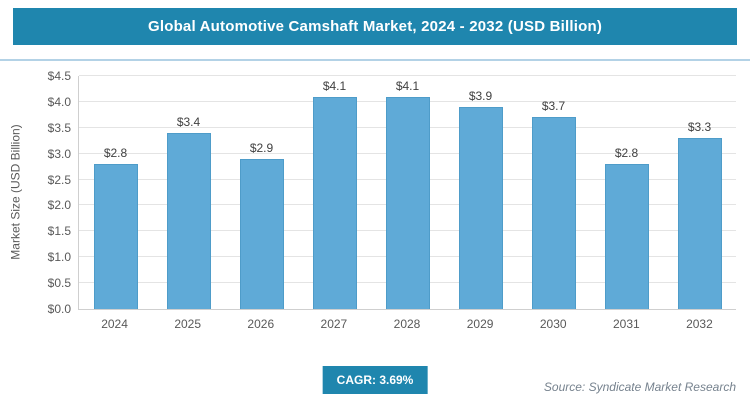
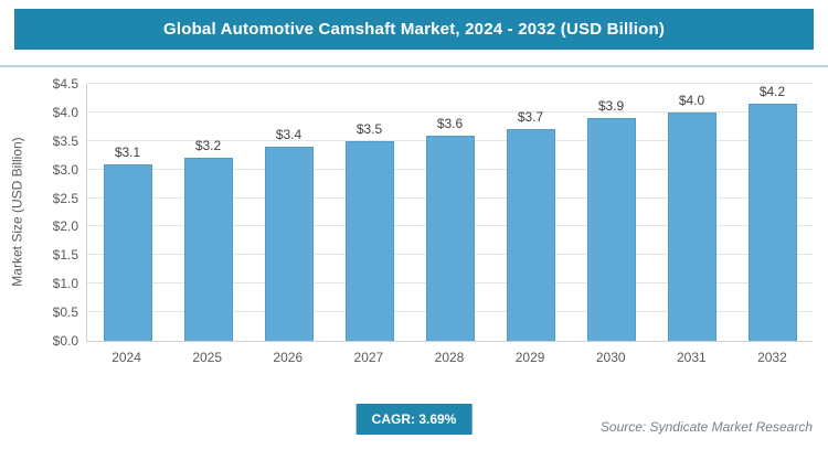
2024: $2.8 -> $3.1
2025: $3.4 -> $3.2
2026: $2.9 -> $3.4
2027: $4.1 -> $3.5
2028: $4.1 -> $3.6
2029: $3.9 -> $3.7
2030: $3.7 -> $3.9
2031: $2.8 -> $4.0
2032: $3.3 -> $4.2
